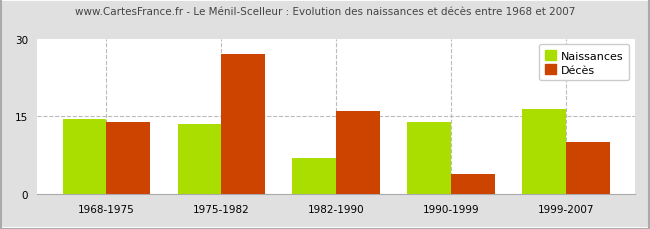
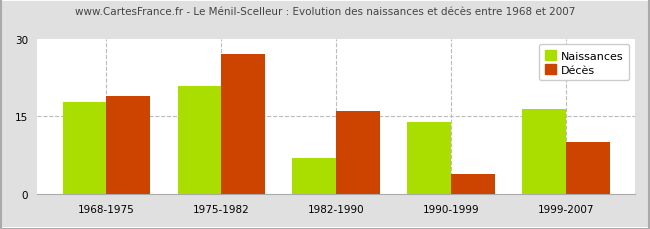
Naissances/1968-1975: 14.5 -> 17.8
Décès/1968-1975: 14 -> 19
Naissances/1975-1982: 13.5 -> 20.8
